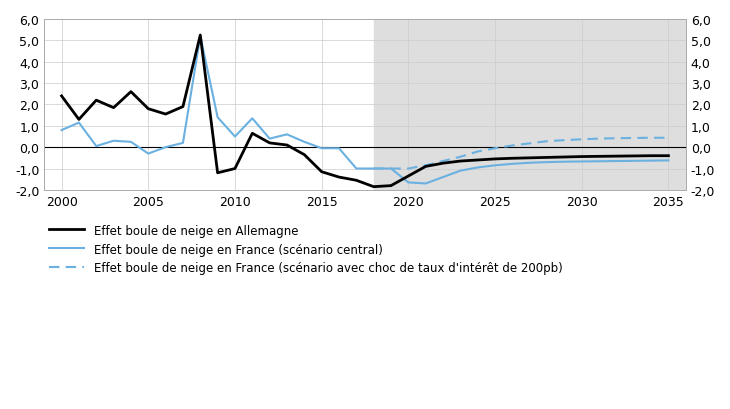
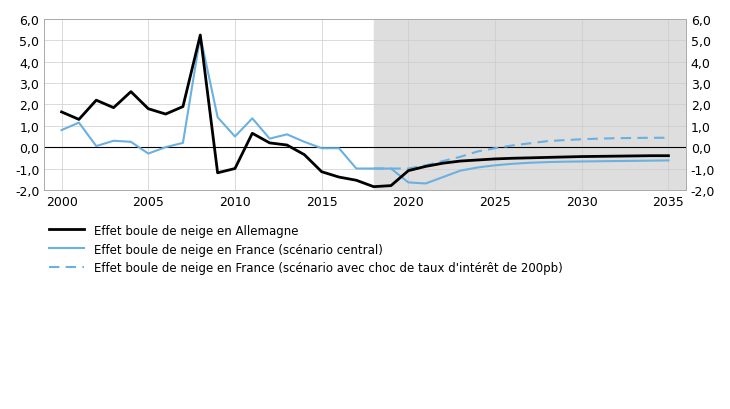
Effet boule de neige en Allemagne/2000: 2,40 -> 1,65
Effet boule de neige en Allemagne/2020: -1,35 -> -1,10
